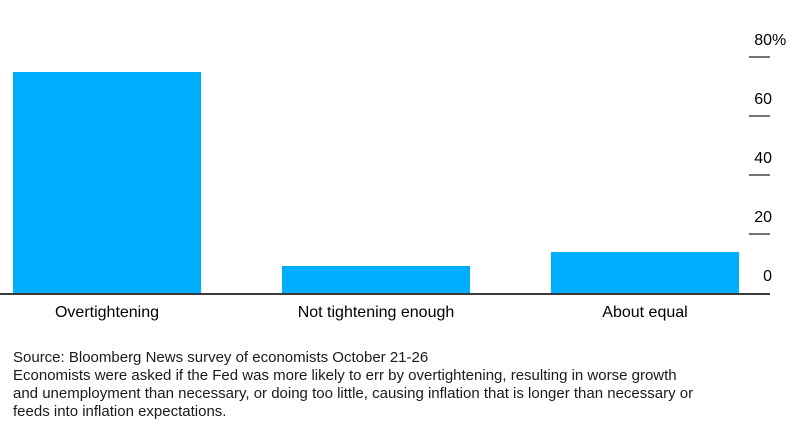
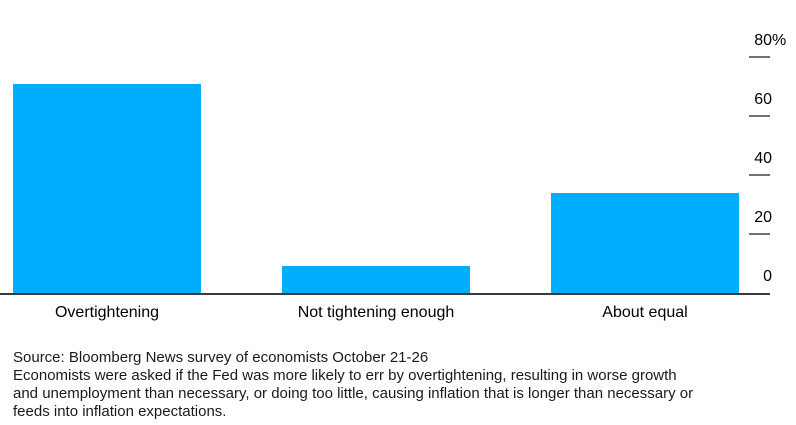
Overtightening: 75 -> 71
About equal: 14 -> 34
